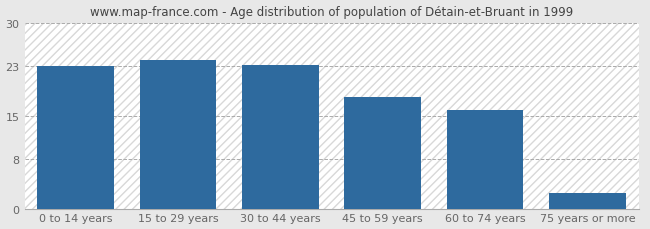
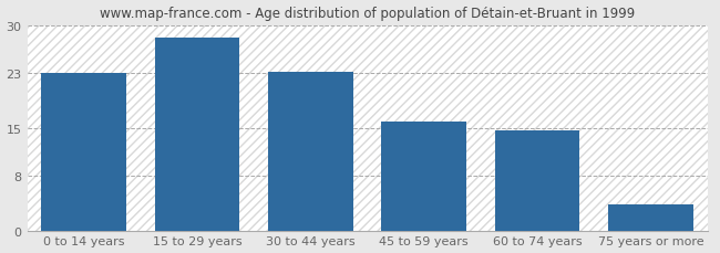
15 to 29 years: 24.0 -> 28.2
45 to 59 years: 18.0 -> 16.0
60 to 74 years: 16.0 -> 14.6
75 years or more: 2.5 -> 3.8
